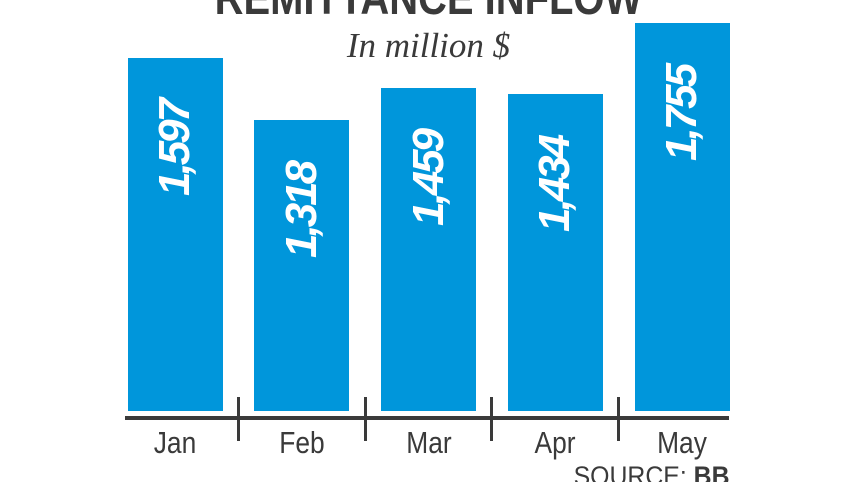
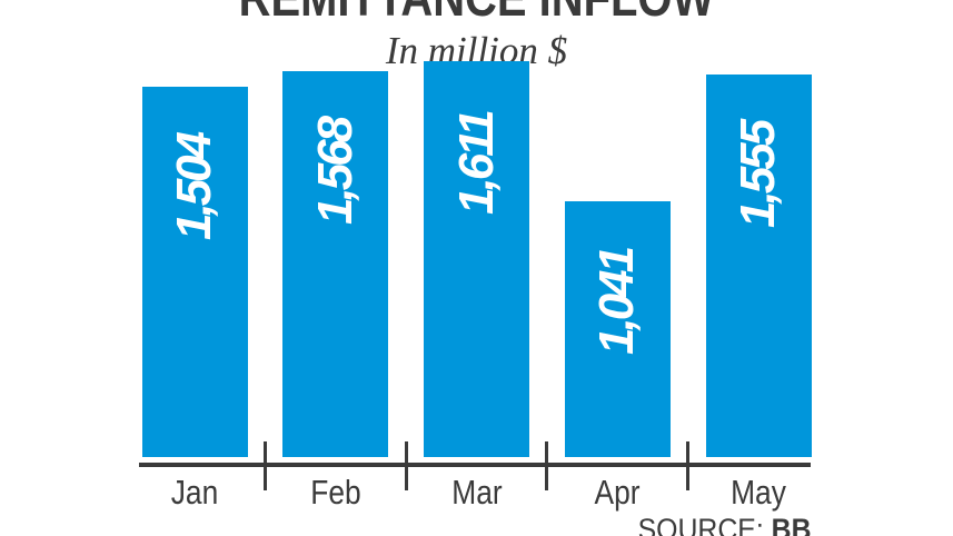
Jan: 1,597 -> 1,504
Feb: 1,318 -> 1,568
Mar: 1,459 -> 1,611
Apr: 1,434 -> 1,041
May: 1,755 -> 1,555
